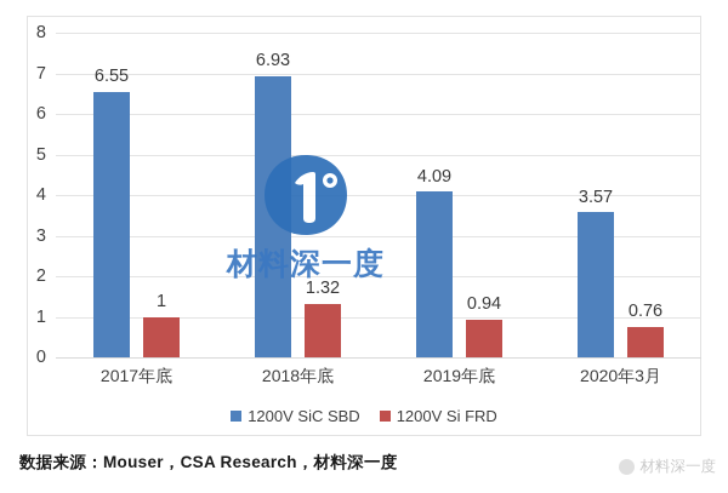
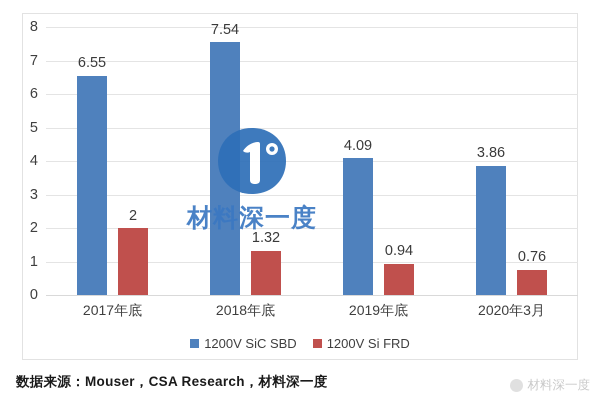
1200V Si FRD/2017年底: 1 -> 2
1200V SiC SBD/2018年底: 6.93 -> 7.54
1200V SiC SBD/2020年3月: 3.57 -> 3.86
